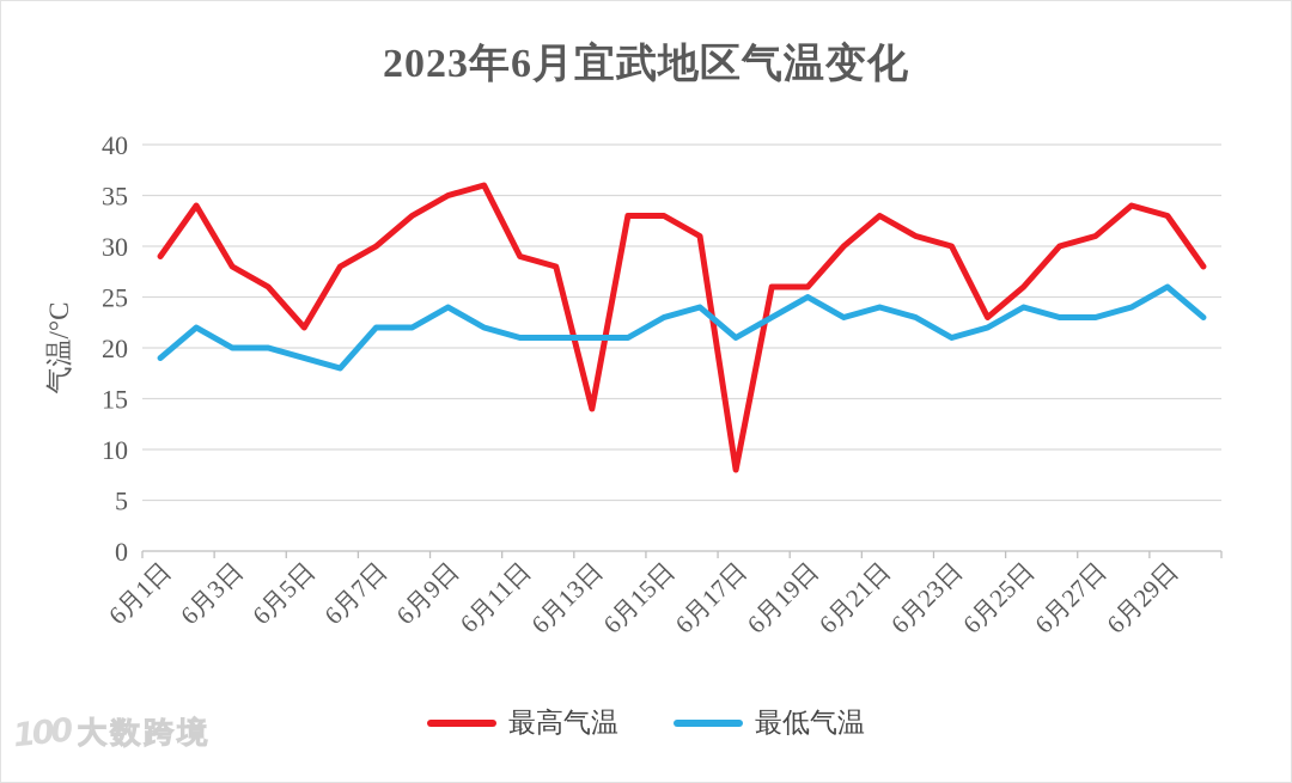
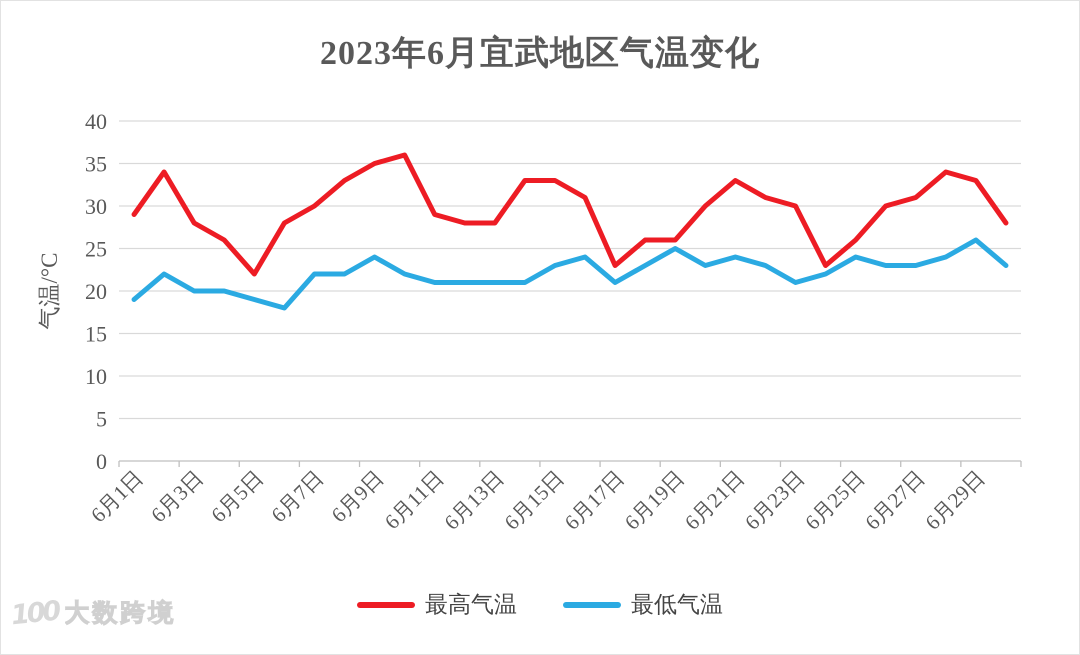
最高气温/6月13日: 14 -> 28
最高气温/6月17日: 8 -> 23
